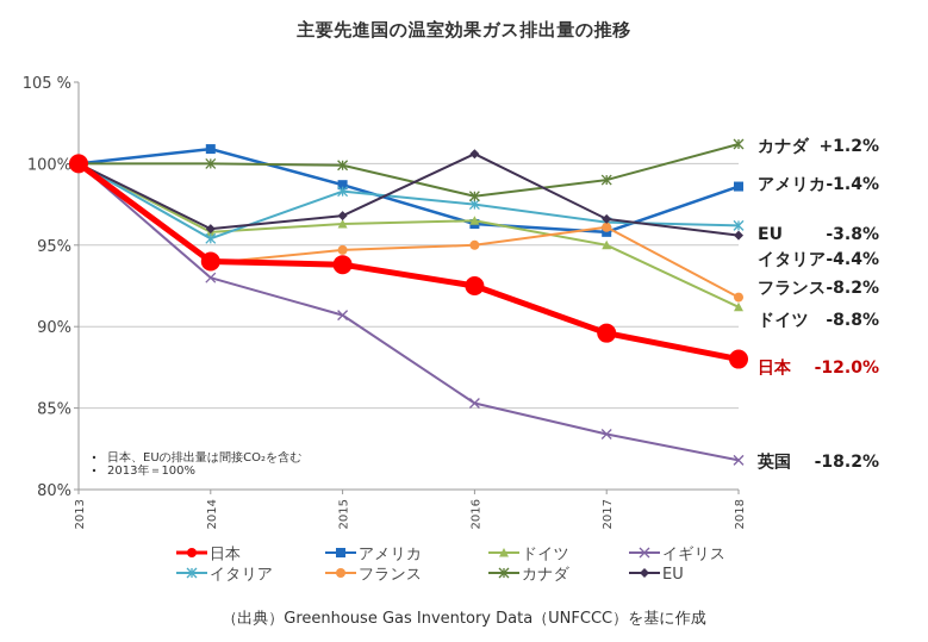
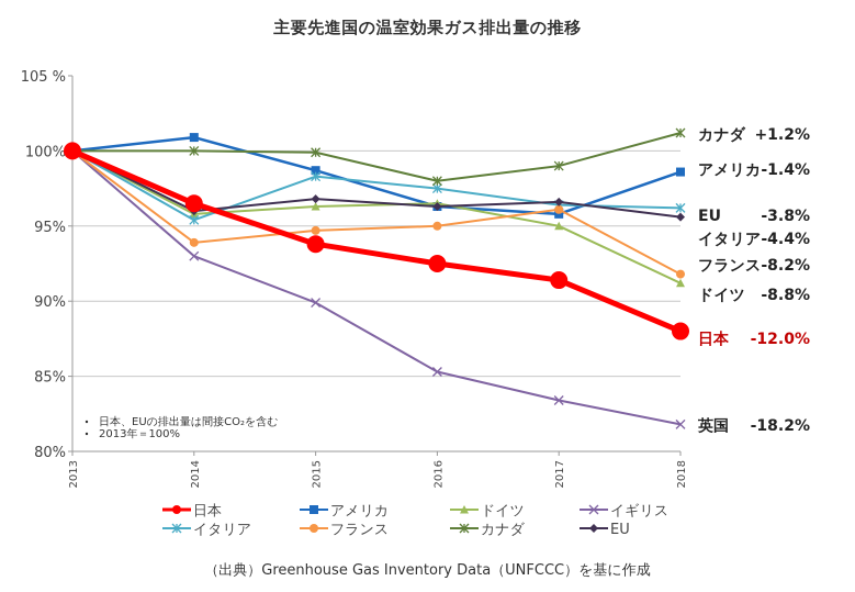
日本/2014: 94.0% -> 96.5%
イギリス/2015: 90.7% -> 89.9%
EU/2016: 100.6% -> 96.3%
日本/2017: 89.6% -> 91.4%
